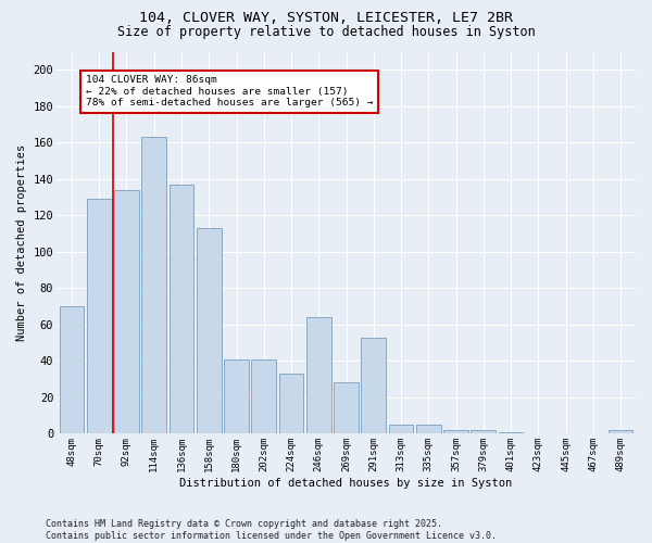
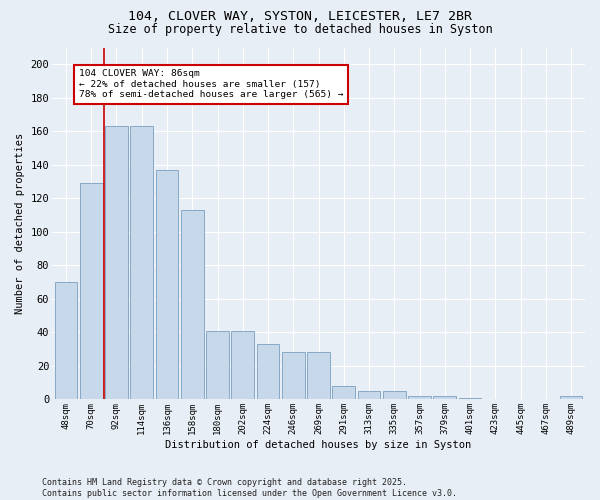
92sqm: 134 -> 163
246sqm: 64 -> 28
291sqm: 53 -> 8
